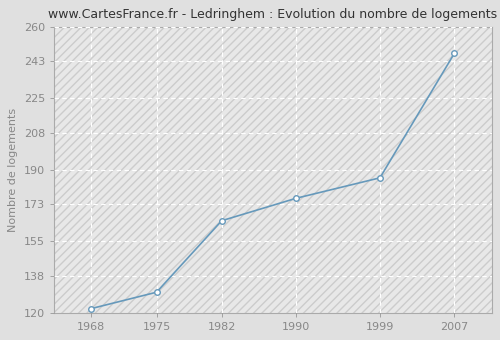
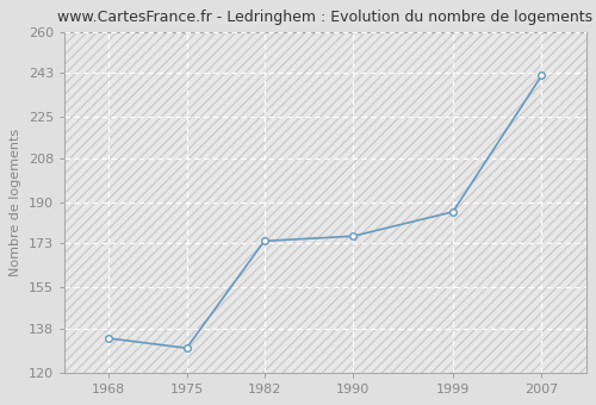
1968: 122 -> 134
1982: 165 -> 174
2007: 247 -> 242
